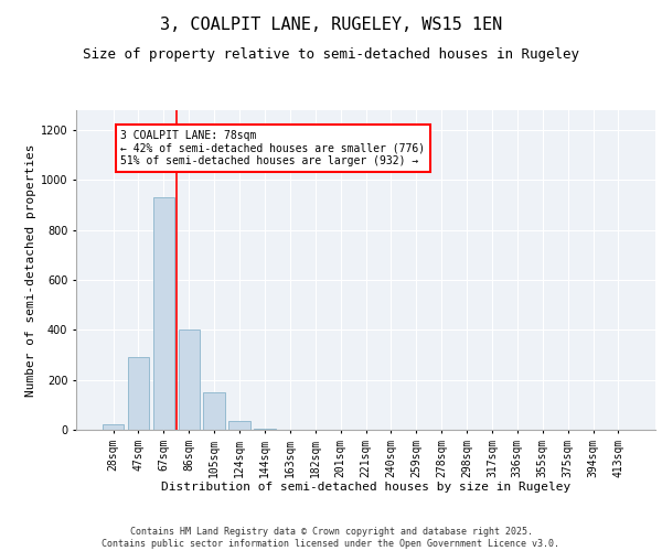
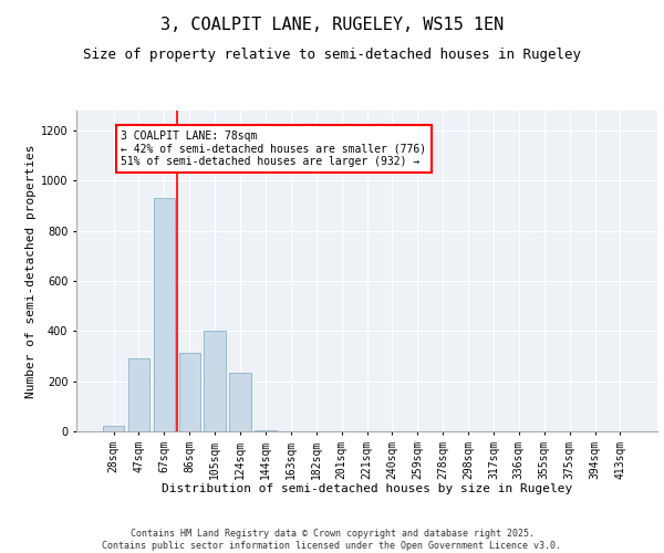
86sqm: 400 -> 315
105sqm: 150 -> 400
124sqm: 35 -> 235
